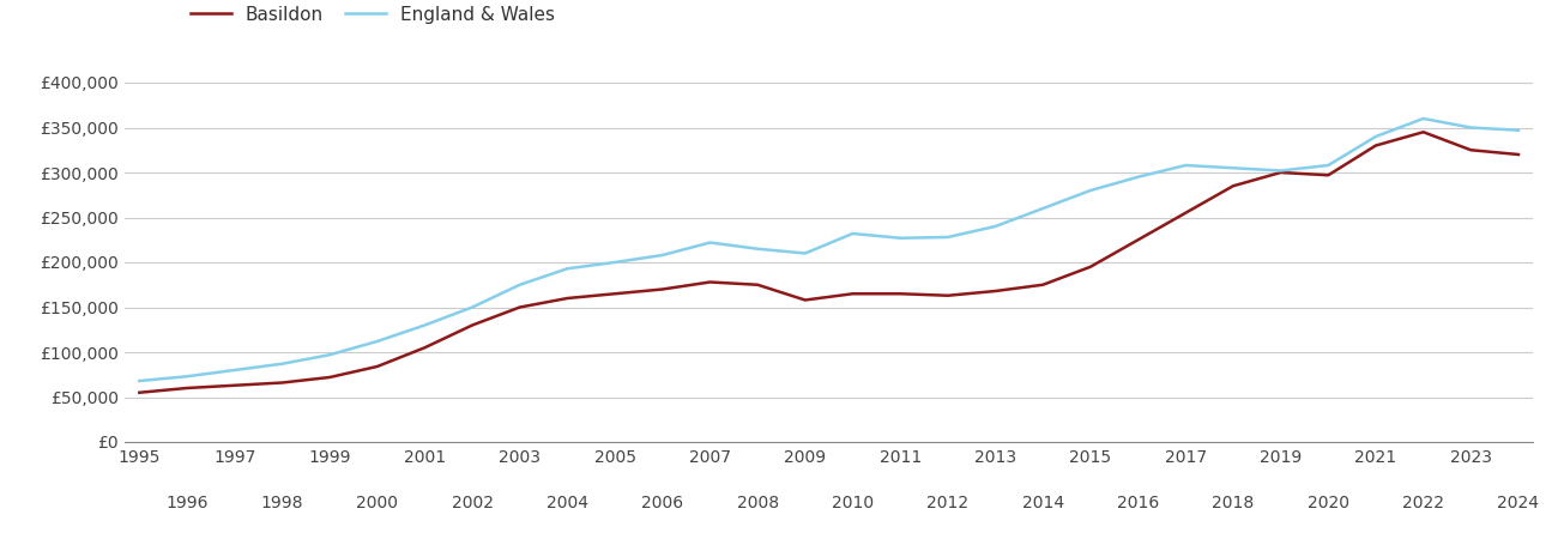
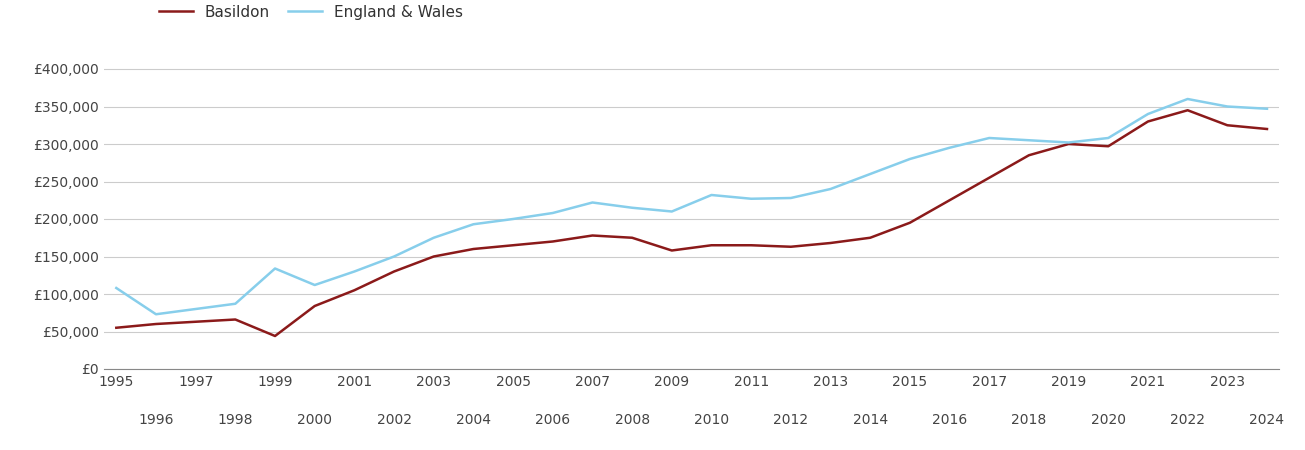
England & Wales/1995: £68,000 -> £108,000
Basildon/1999: £72,000 -> £44,000
England & Wales/1999: £97,000 -> £134,000
